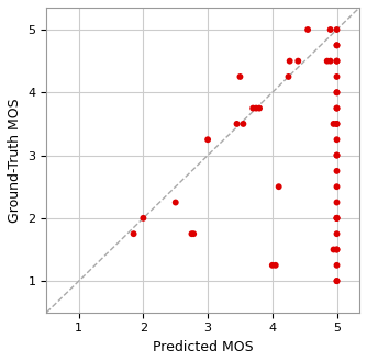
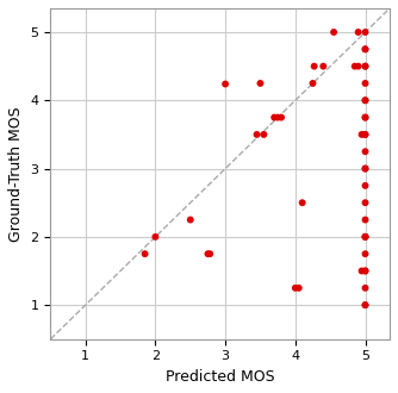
3: 3.25 -> 4.24
